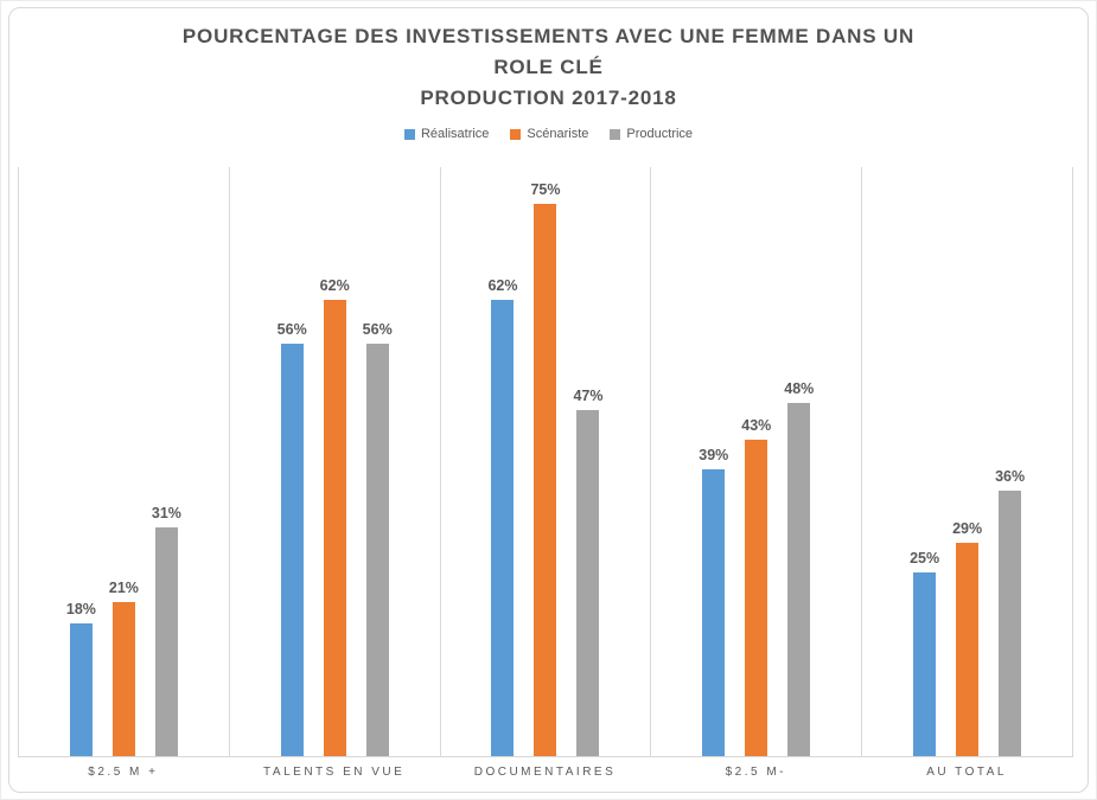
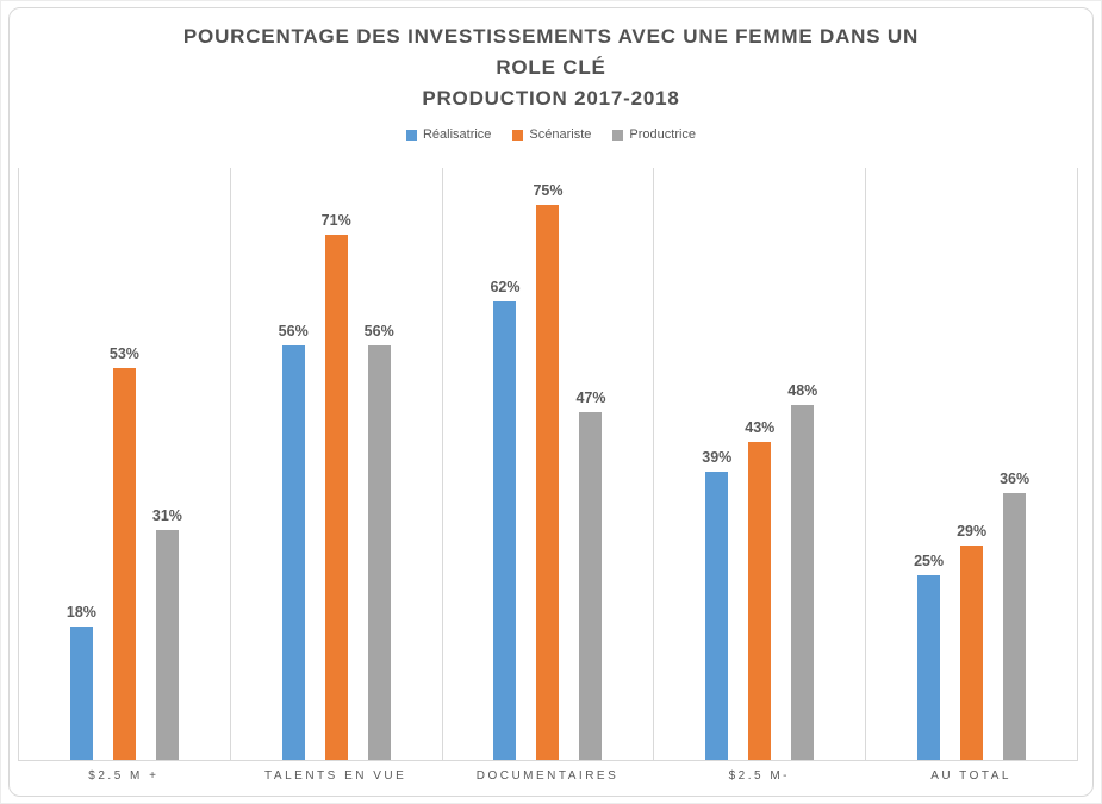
Scénariste/$2.5 M +: 21% -> 53%
Scénariste/TALENTS EN VUE: 62% -> 71%
